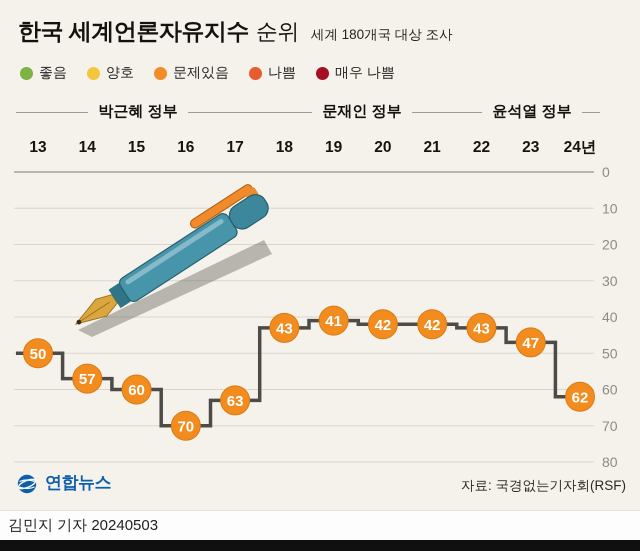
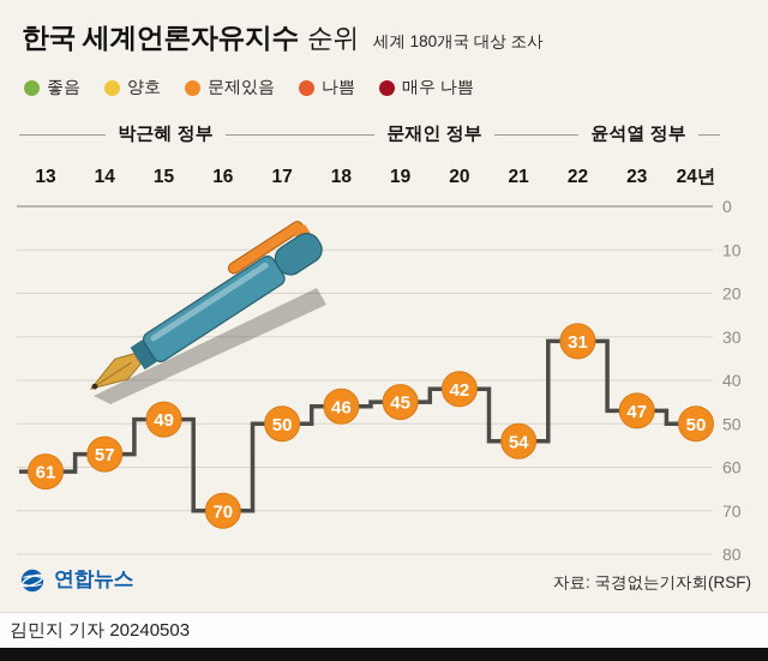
13: 50 -> 61
15: 60 -> 49
17: 63 -> 50
18: 43 -> 46
19: 41 -> 45
21: 42 -> 54
22: 43 -> 31
24년: 62 -> 50
